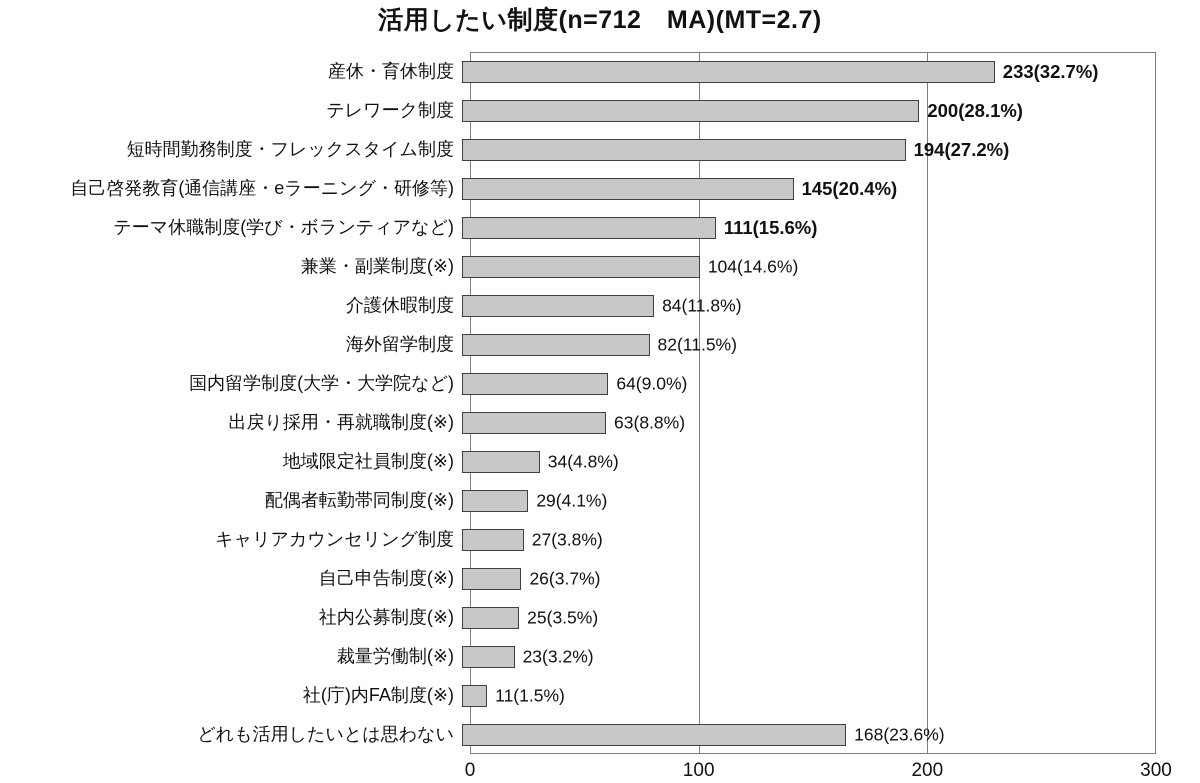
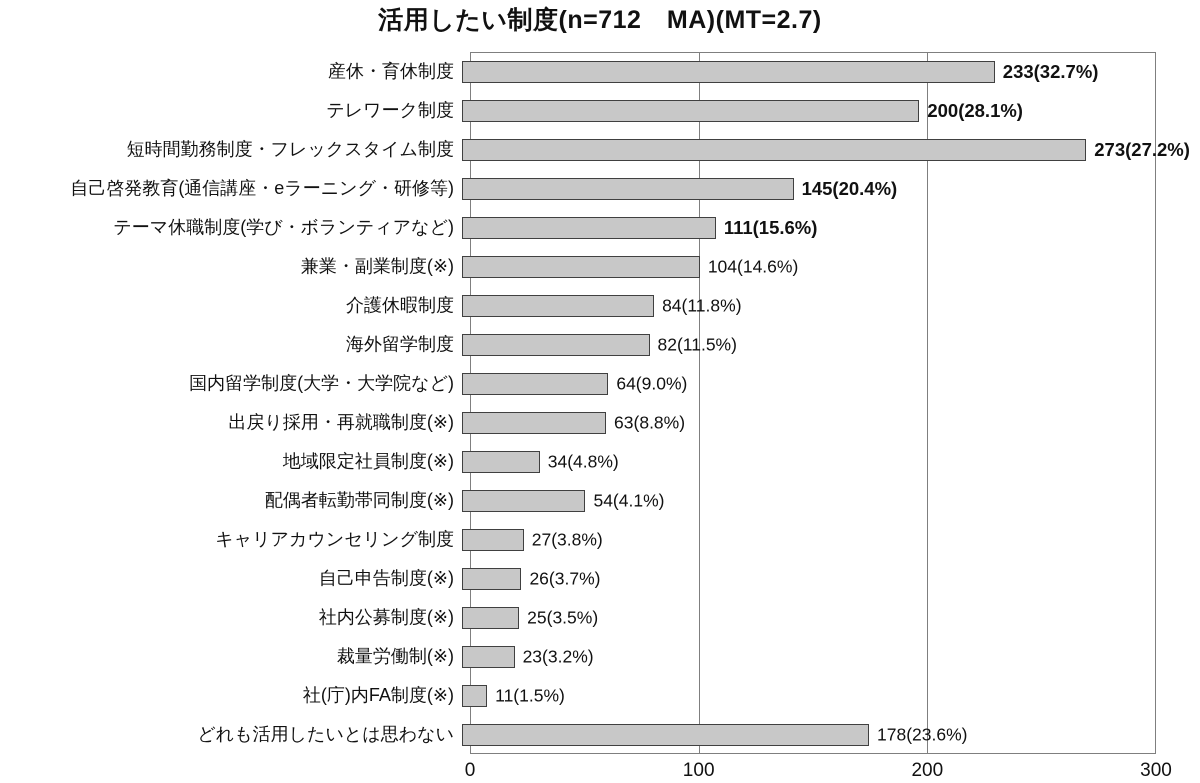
短時間勤務制度・フレックスタイム制度: 194 -> 273
配偶者転勤帯同制度(※): 29 -> 54
どれも活用したいとは思わない: 168 -> 178
